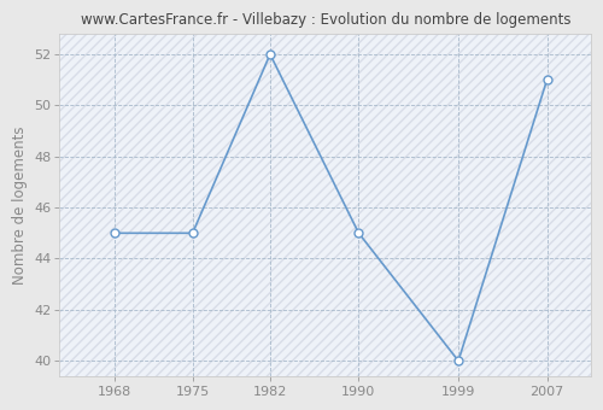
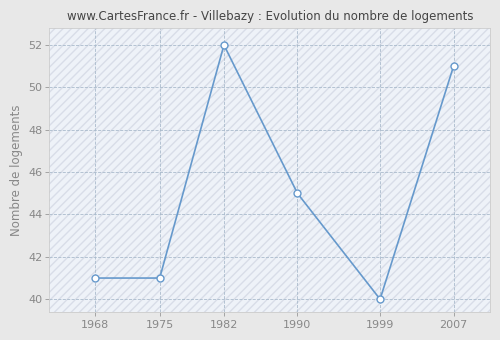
1968: 45 -> 41
1975: 45 -> 41
